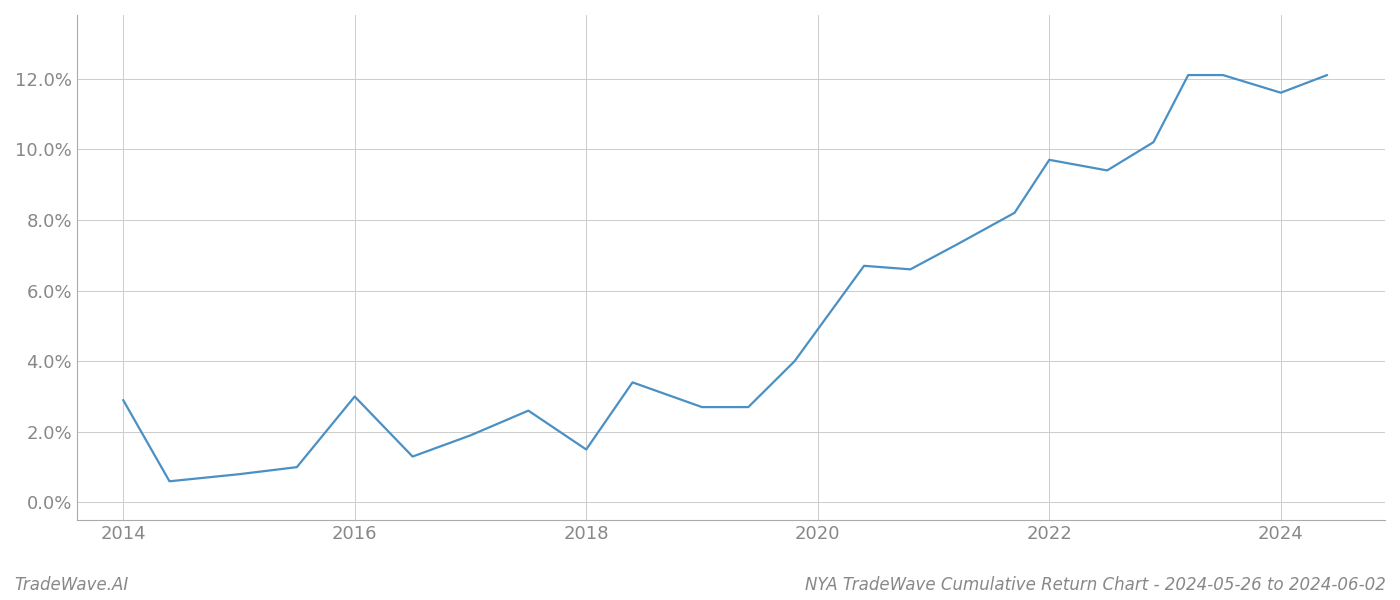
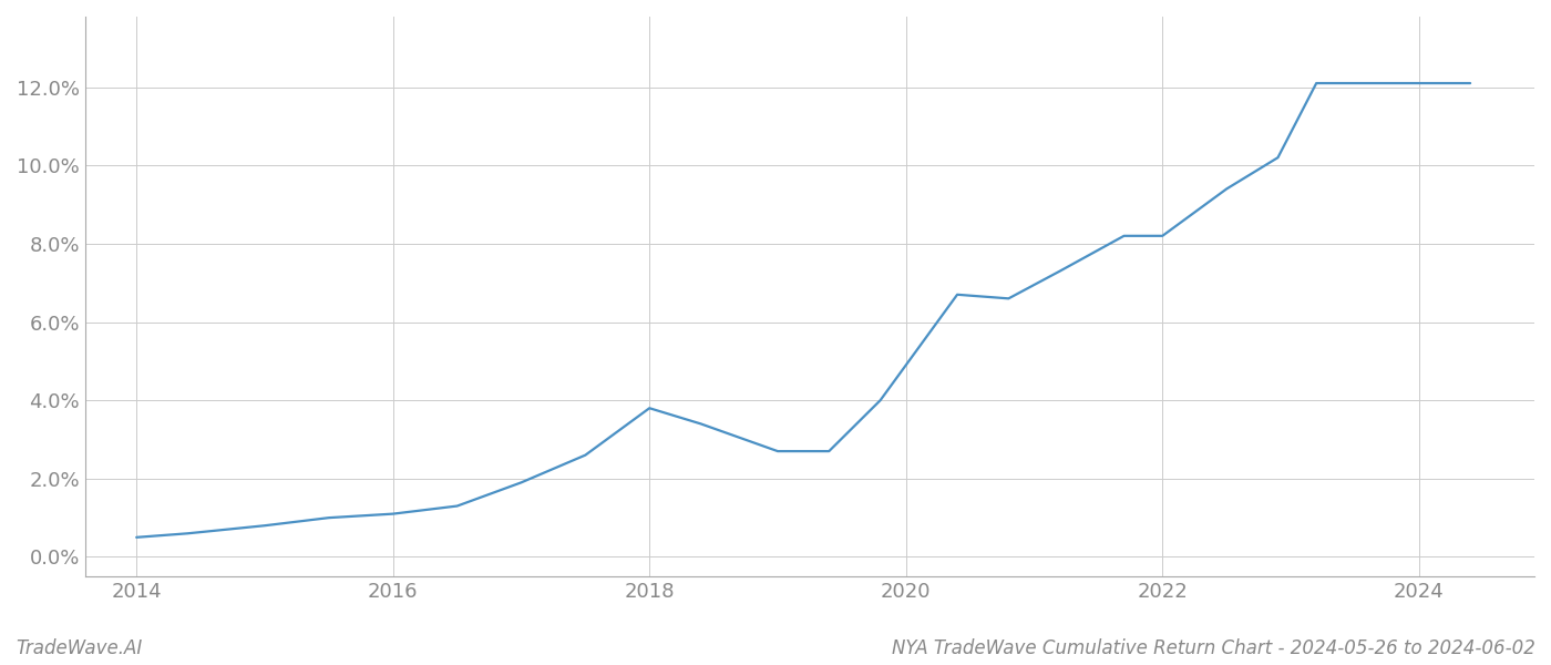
2014: 2.9% -> 0.5%
2016: 3.0% -> 1.1%
2018: 1.5% -> 3.8%
2022: 9.7% -> 8.2%
2024: 11.6% -> 12.1%
